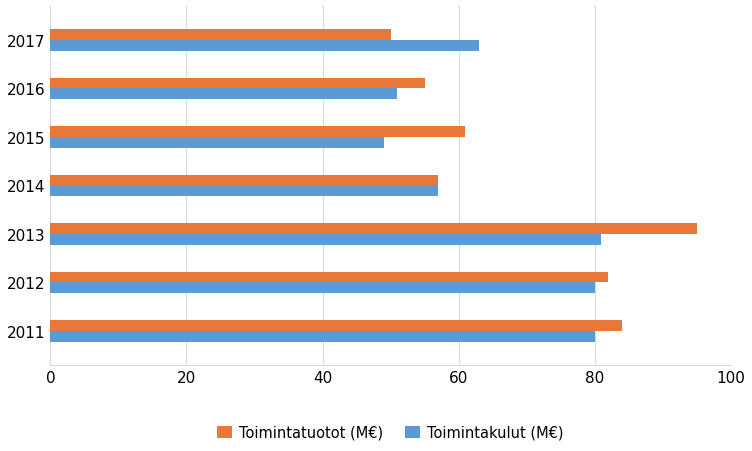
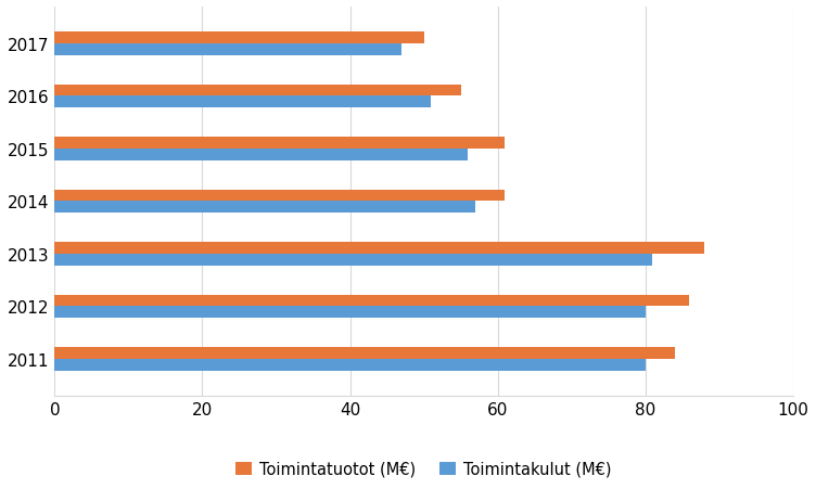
Toimintakulut (M€)/2017: 63 -> 47
Toimintakulut (M€)/2015: 49 -> 56
Toimintatuotot (M€)/2014: 57 -> 61
Toimintatuotot (M€)/2013: 95 -> 88
Toimintatuotot (M€)/2012: 82 -> 86
